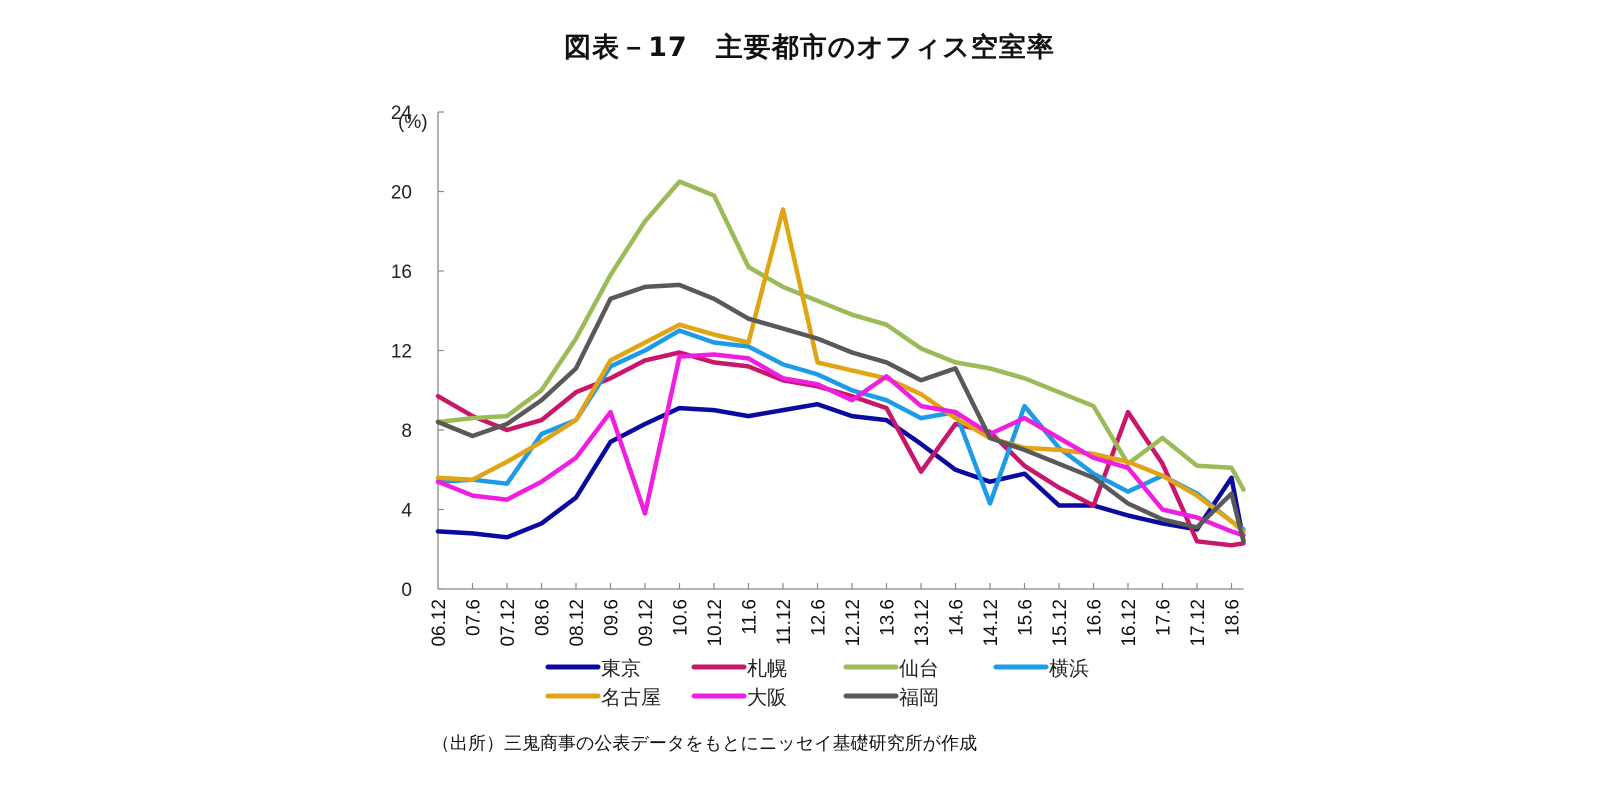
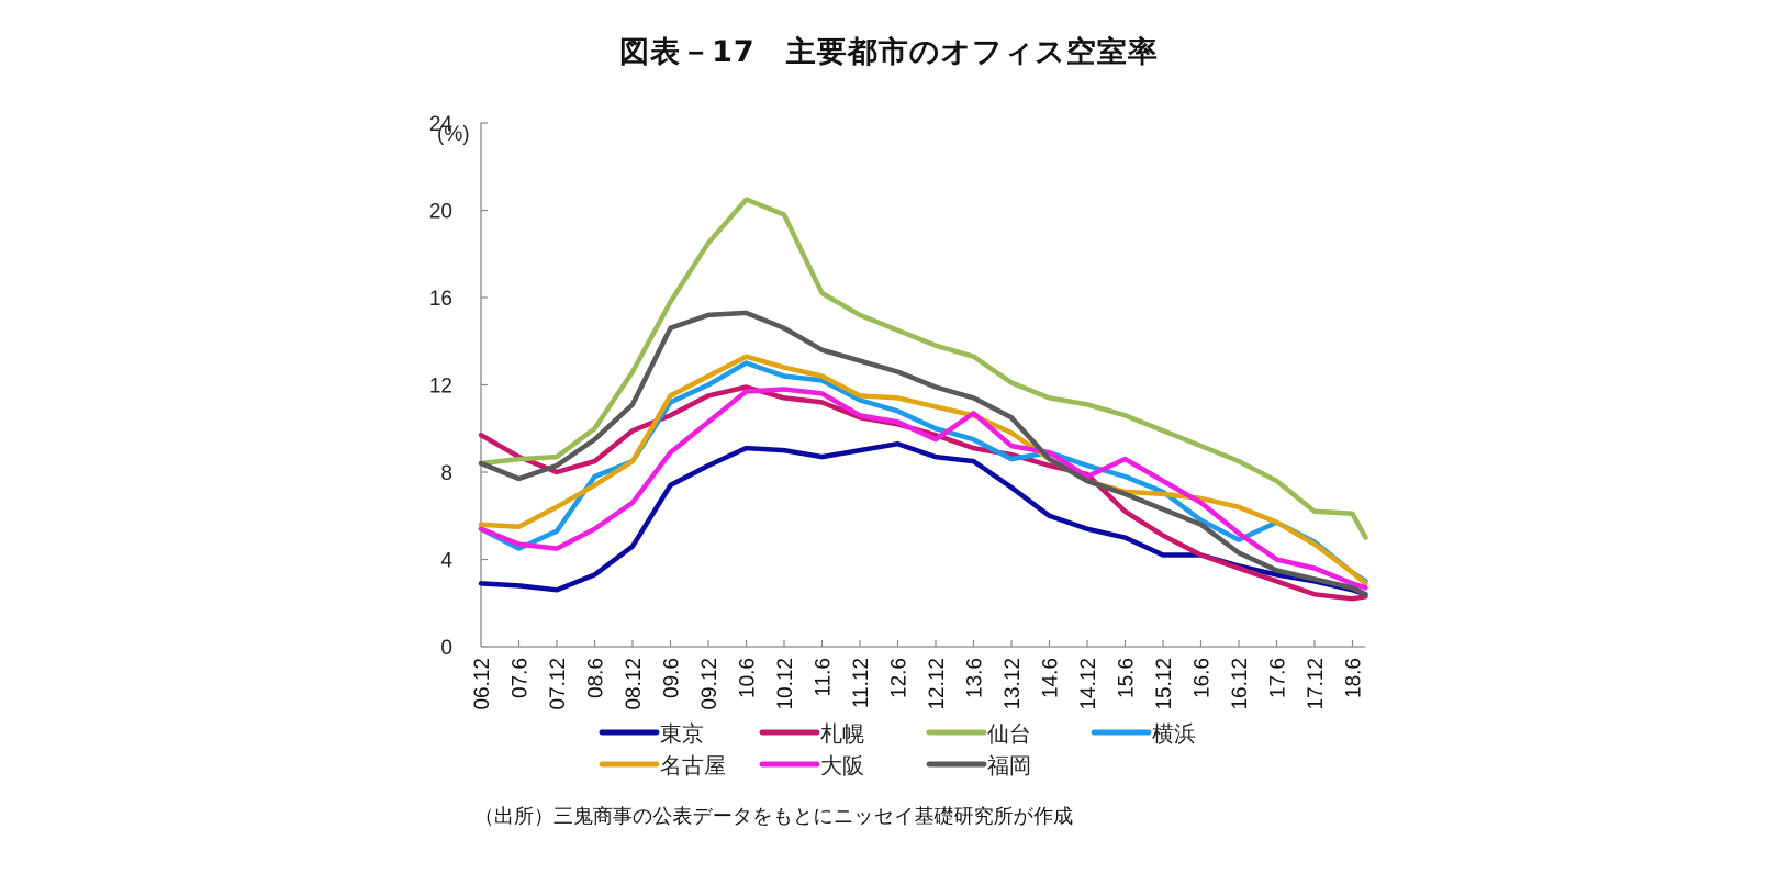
横浜/07.6: 5.5 -> 4.5
大阪/09.12: 3.8 -> 10.3
名古屋/11.12: 19.1 -> 11.5
札幌/13.12: 5.9 -> 8.8
福岡/14.6: 11.1 -> 8.6
横浜/14.12: 4.3 -> 8.3
東京/15.6: 5.8 -> 5.0
横浜/15.6: 9.2 -> 7.8
札幌/16.12: 8.9 -> 3.6
仙台/16.12: 6.3 -> 8.5
大阪/16.12: 6.1 -> 5.2
札幌/17.6: 6.3 -> 3.0
東京/18.6: 5.6 -> 2.6
福岡/18.6: 4.8 -> 2.7
